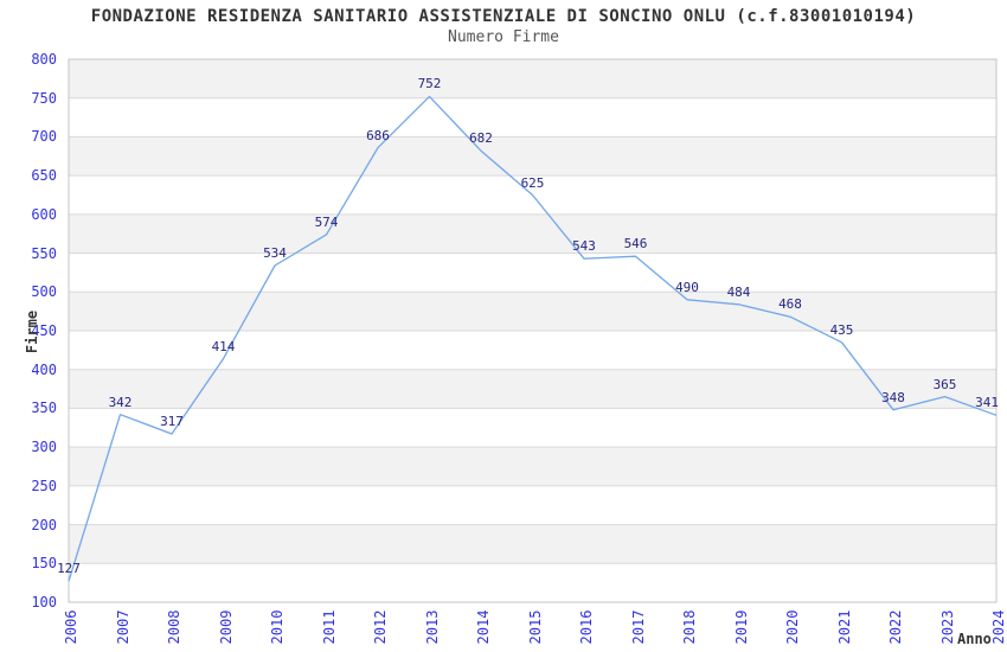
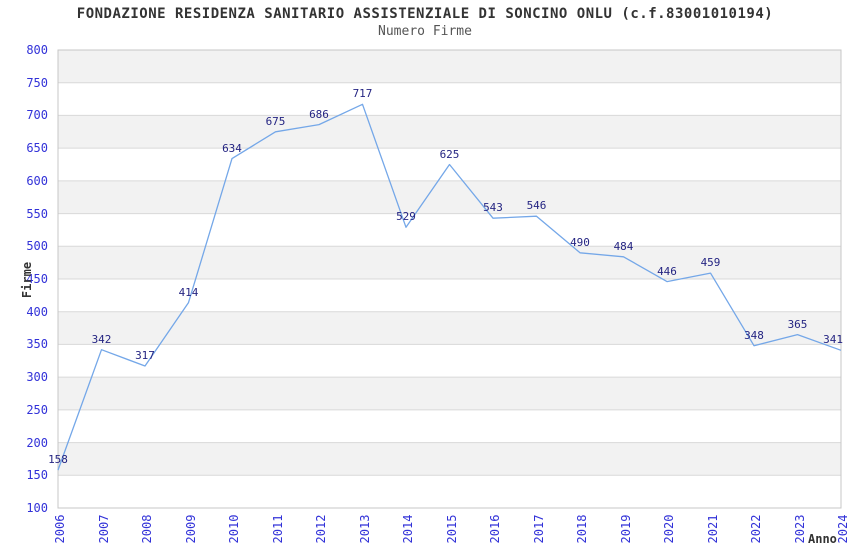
2006: 127 -> 158
2010: 534 -> 634
2011: 574 -> 675
2013: 752 -> 717
2014: 682 -> 529
2020: 468 -> 446
2021: 435 -> 459
